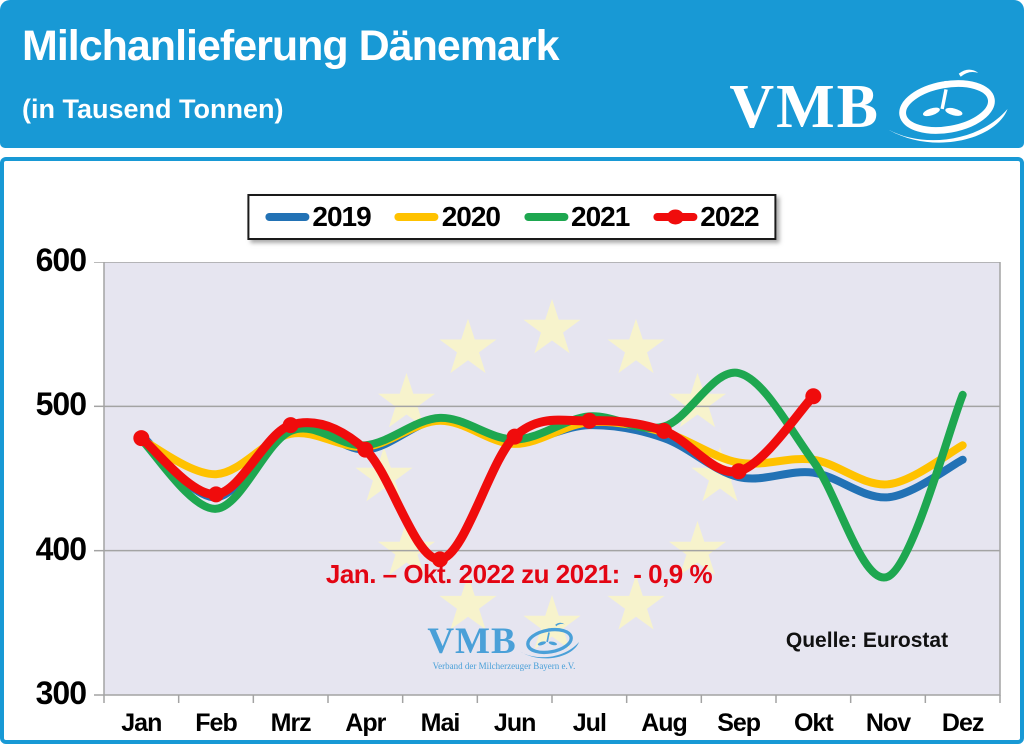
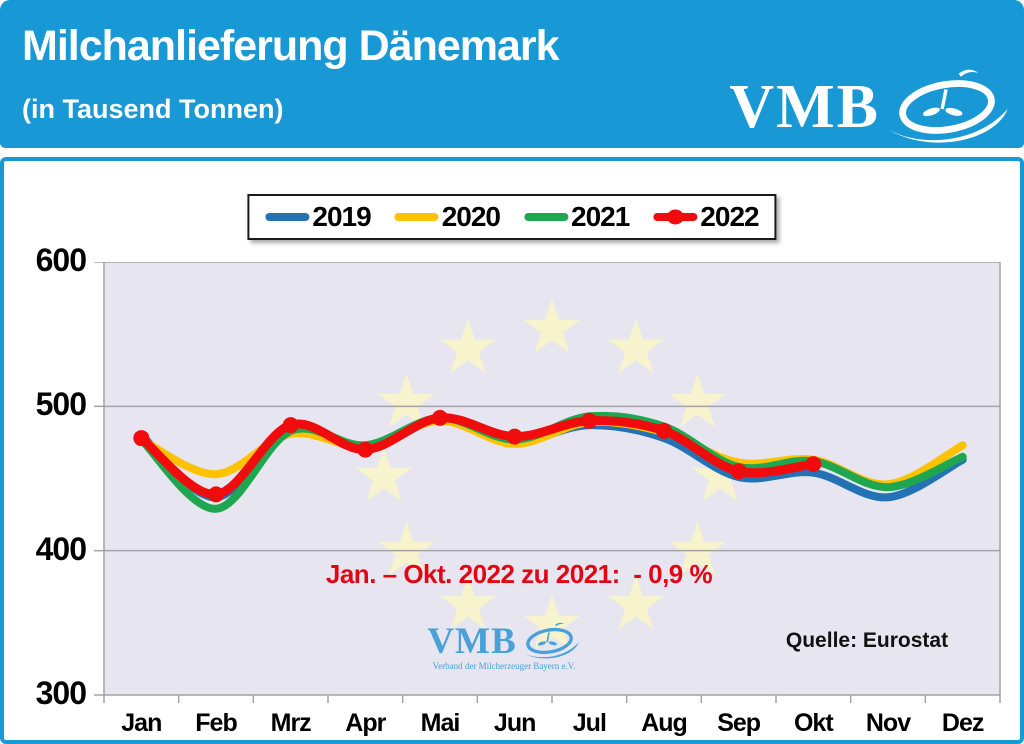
2022/Mai: 394 -> 492
2021/Sep: 523 -> 458
2022/Okt: 507 -> 460
2021/Nov: 382 -> 444
2021/Dez: 508 -> 465
